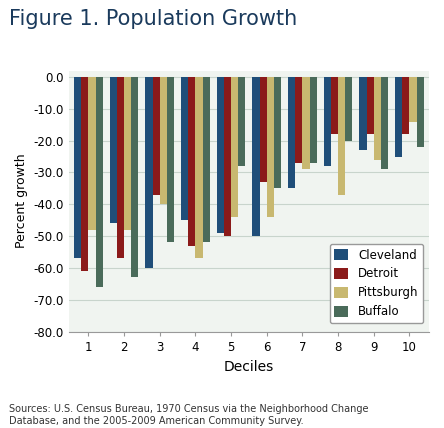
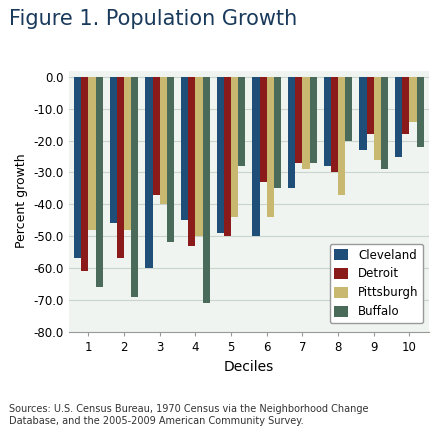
Buffalo/2: -63 -> -69
Pittsburgh/4: -57 -> -50
Buffalo/4: -52 -> -71
Detroit/8: -18 -> -30
